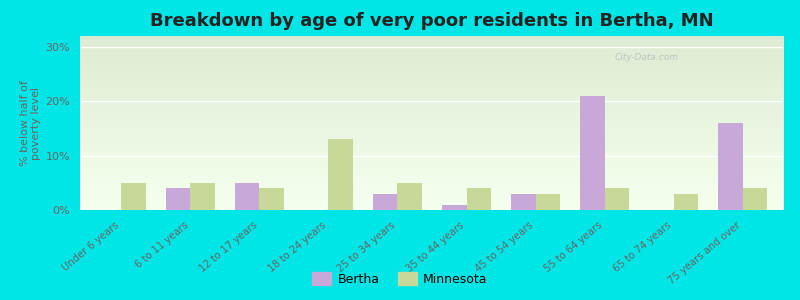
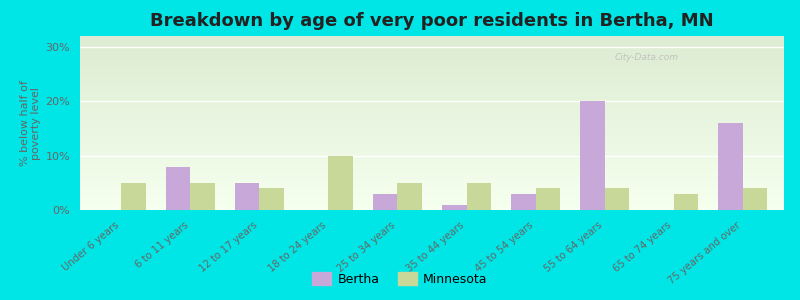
Bertha/6 to 11 years: 4% -> 8%
Minnesota/18 to 24 years: 13% -> 10%
Minnesota/35 to 44 years: 4% -> 5%
Minnesota/45 to 54 years: 3% -> 4%
Bertha/55 to 64 years: 21% -> 20%
